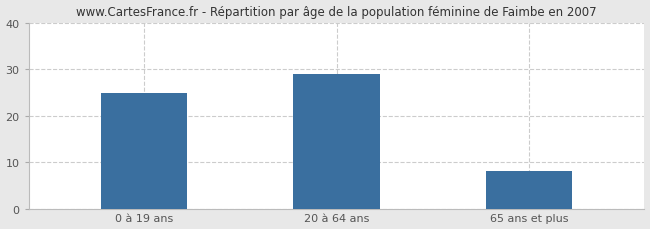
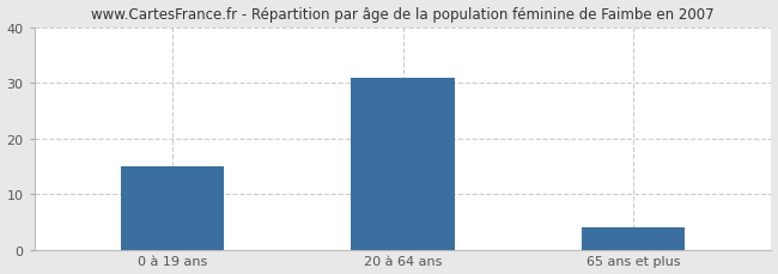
0 à 19 ans: 25 -> 15
20 à 64 ans: 29 -> 31
65 ans et plus: 8 -> 4
